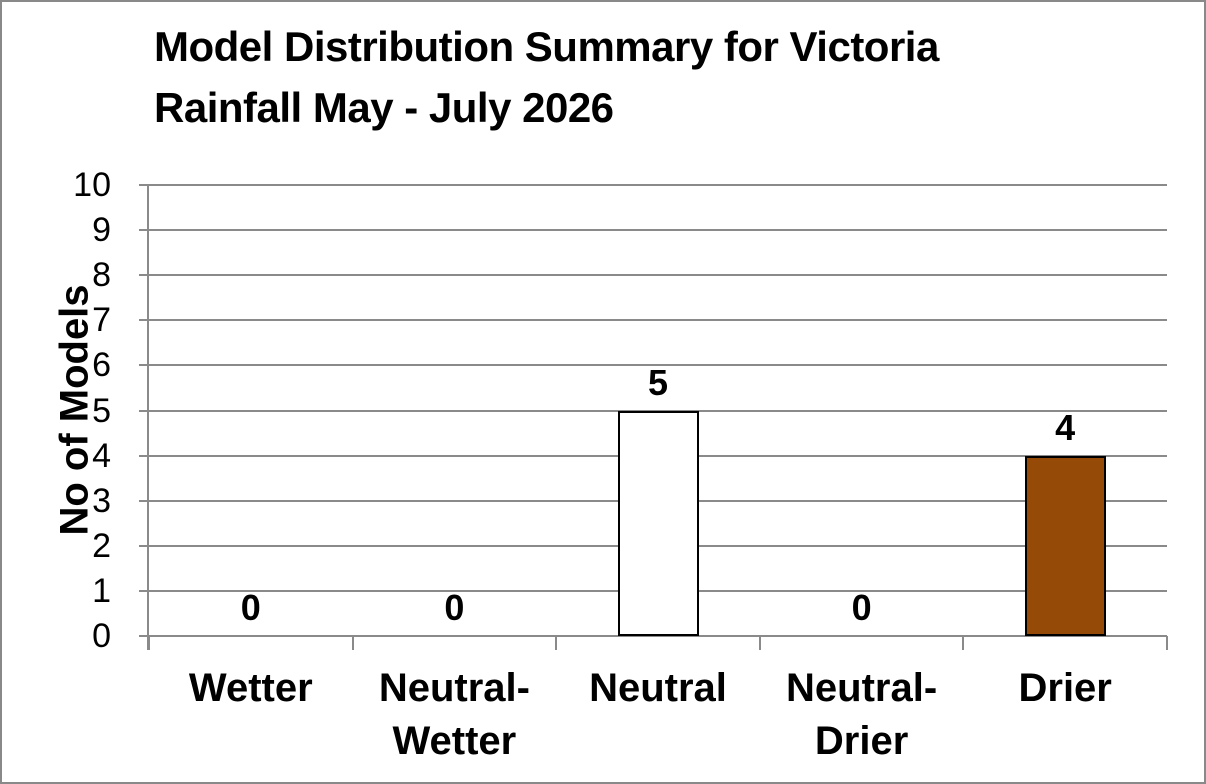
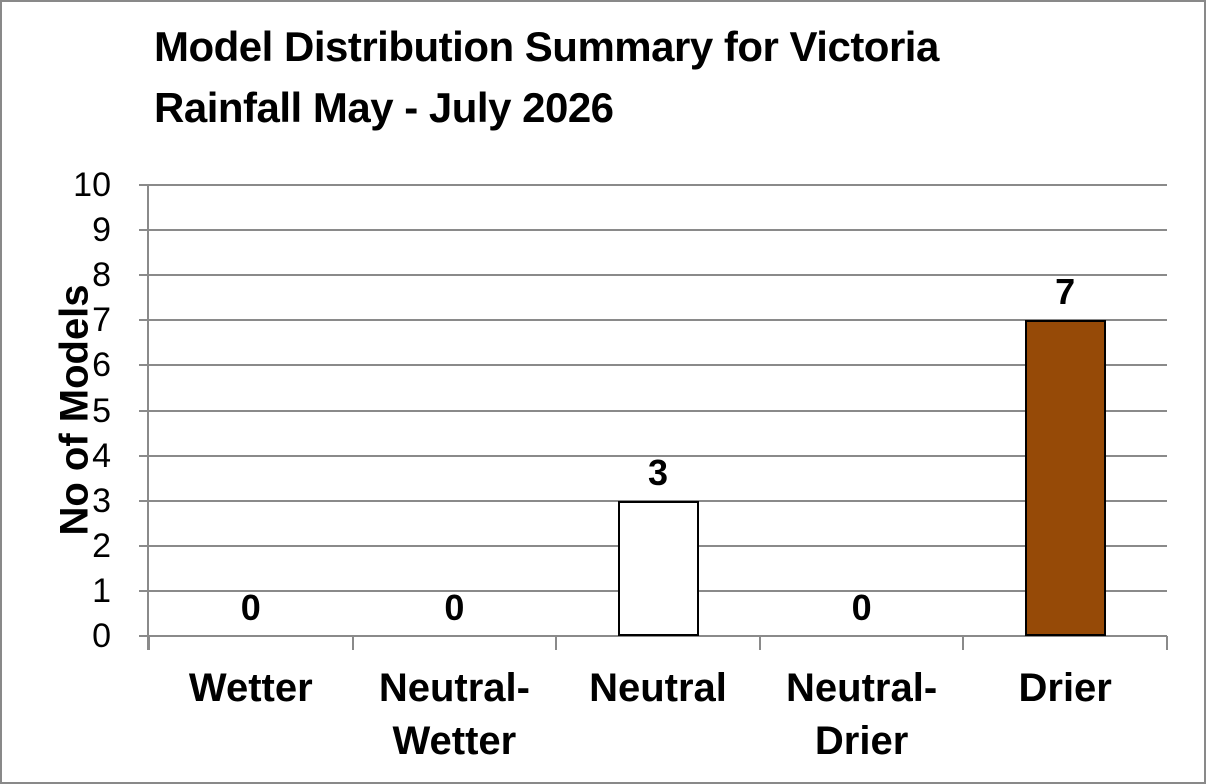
Neutral: 5 -> 3
Drier: 4 -> 7
